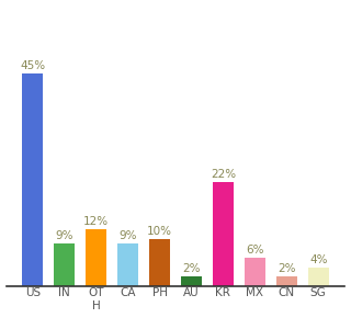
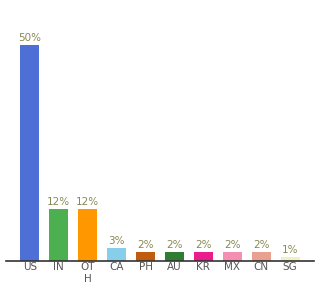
US: 45% -> 50%
IN: 9% -> 12%
CA: 9% -> 3%
PH: 10% -> 2%
KR: 22% -> 2%
MX: 6% -> 2%
SG: 4% -> 1%
